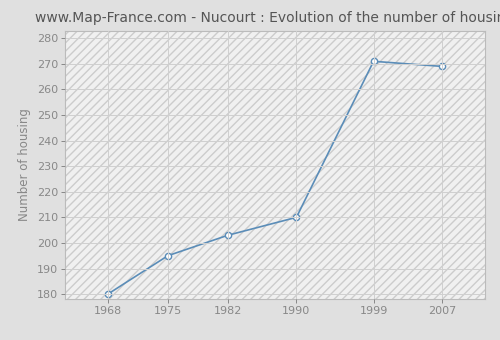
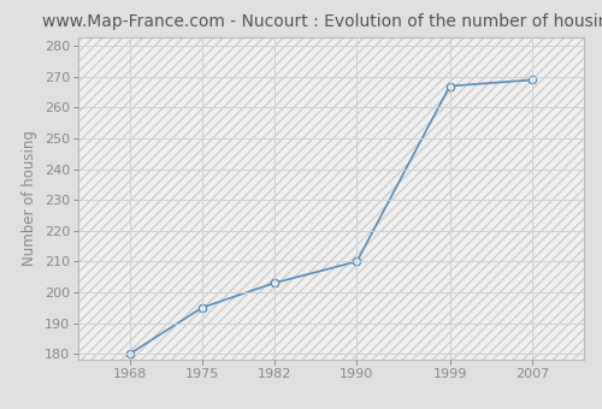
1999: 271 -> 267
